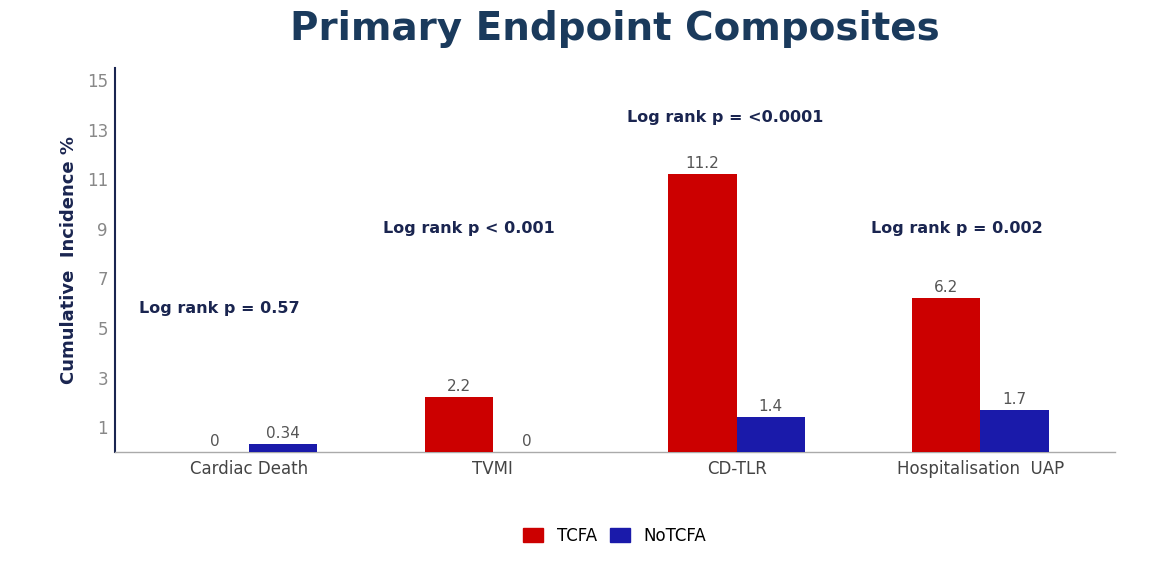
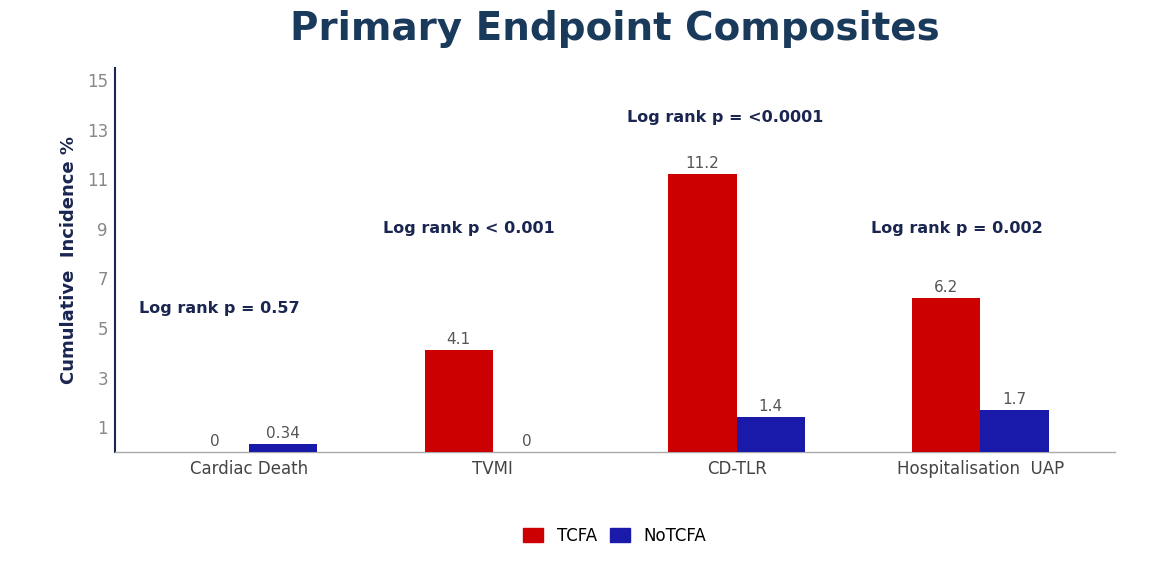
TCFA/TVMI: 2.2 -> 4.1
